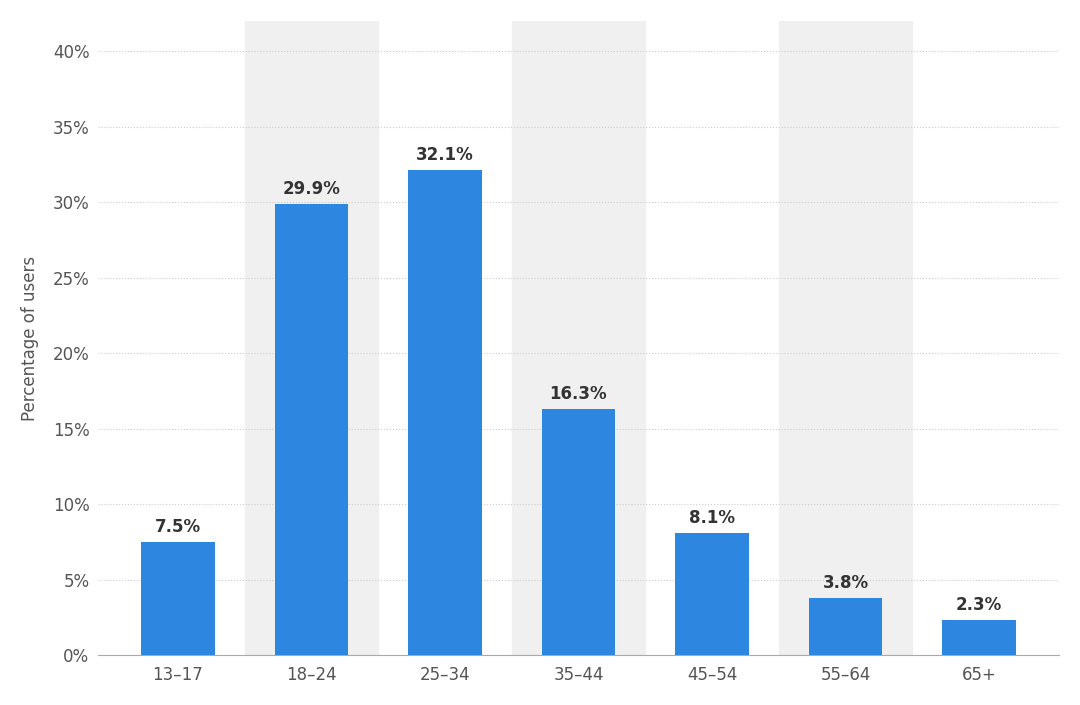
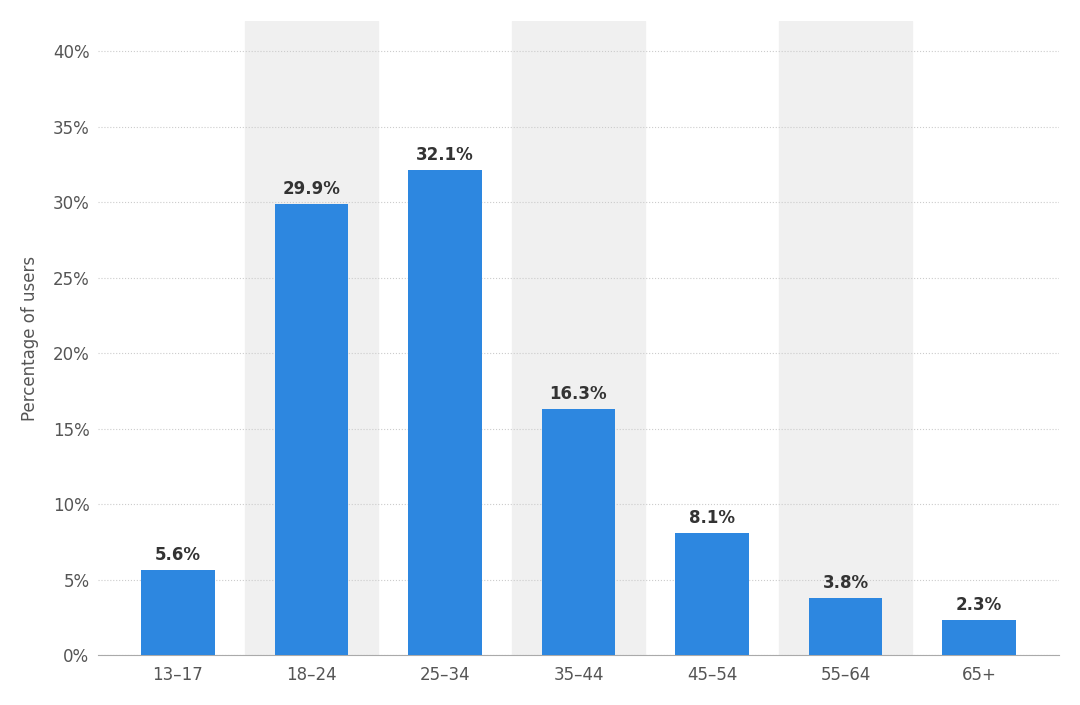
13–17: 7.5% -> 5.6%
